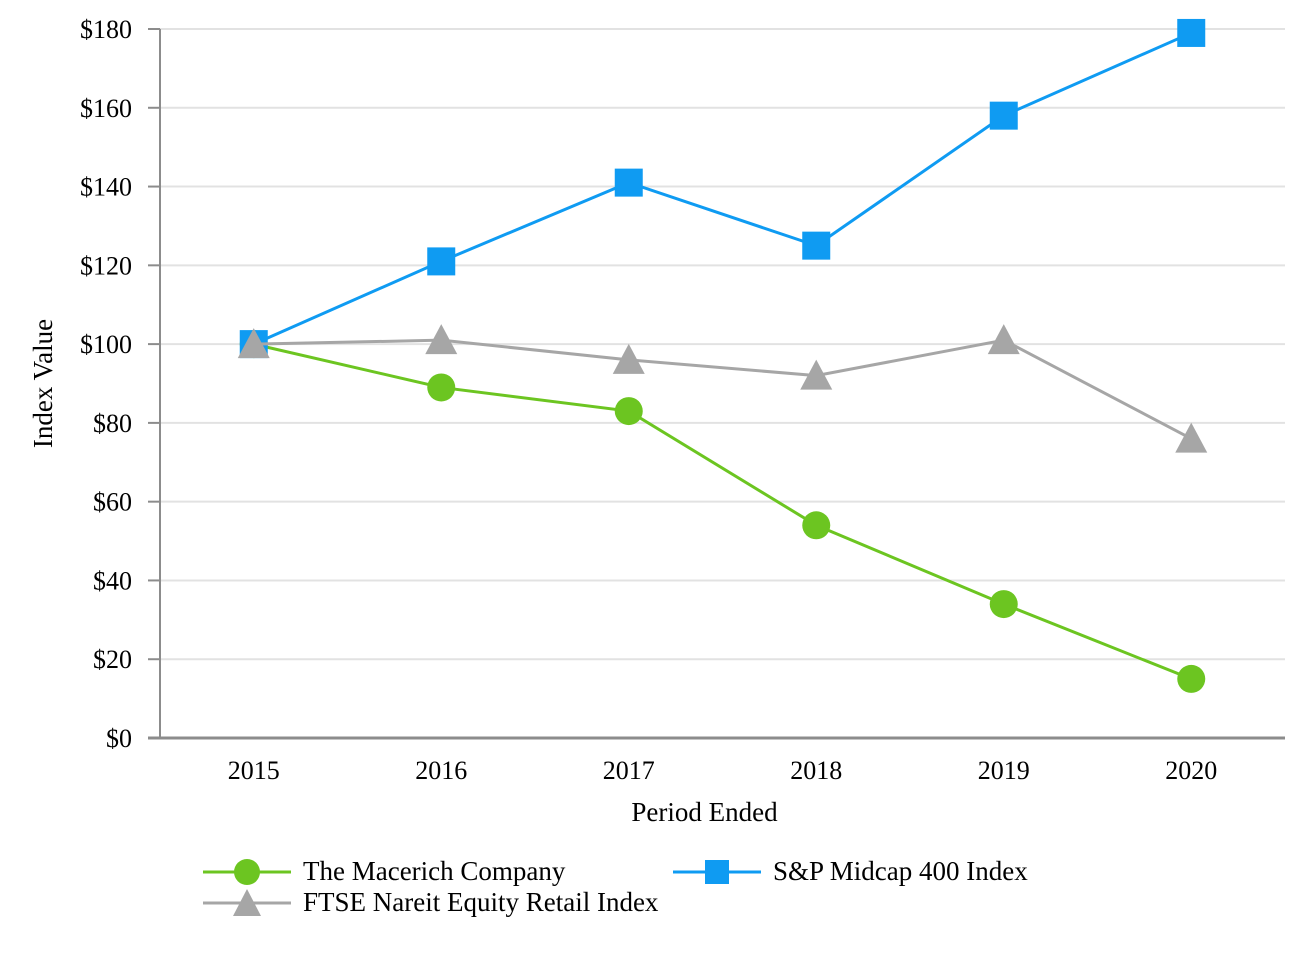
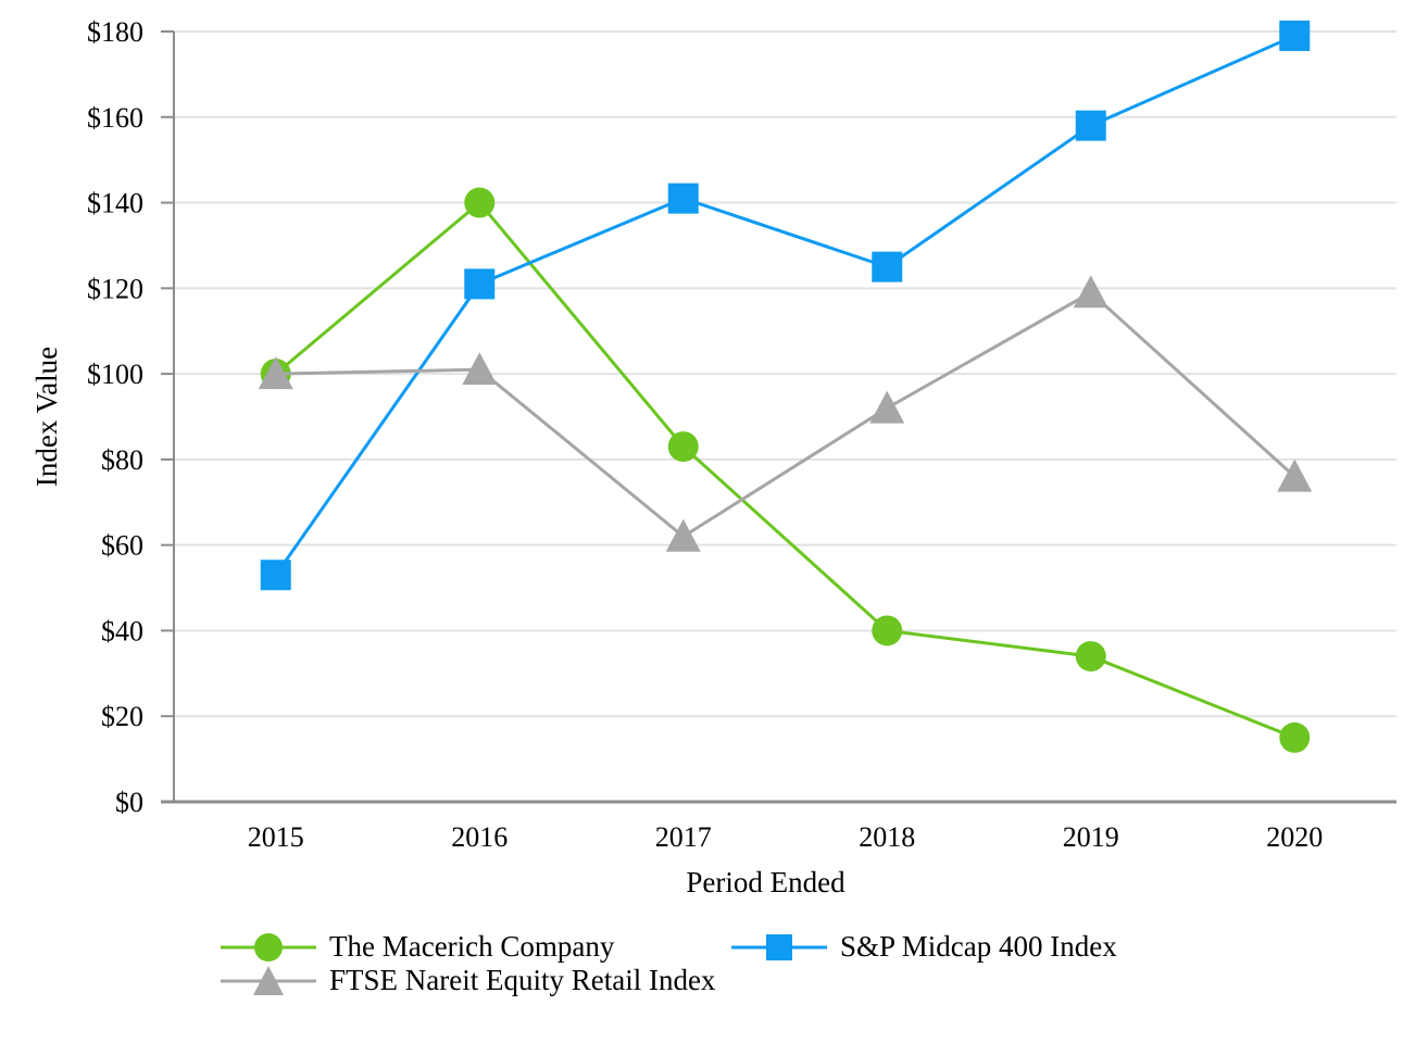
S&P Midcap 400 Index/2015: $100 -> $53
The Macerich Company/2016: $89 -> $140
FTSE Nareit Equity Retail Index/2017: $96 -> $62
The Macerich Company/2018: $54 -> $40
FTSE Nareit Equity Retail Index/2019: $101 -> $119
